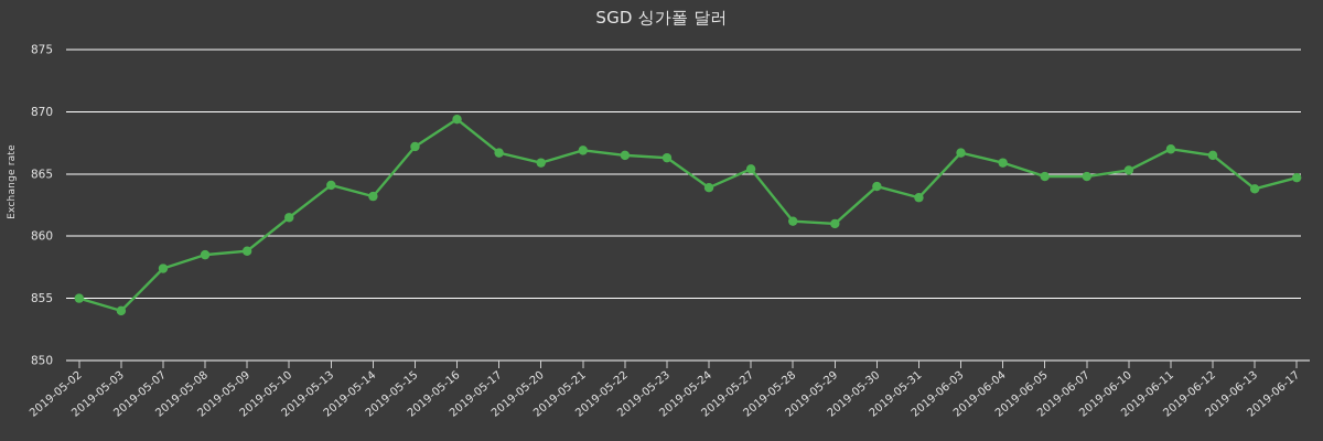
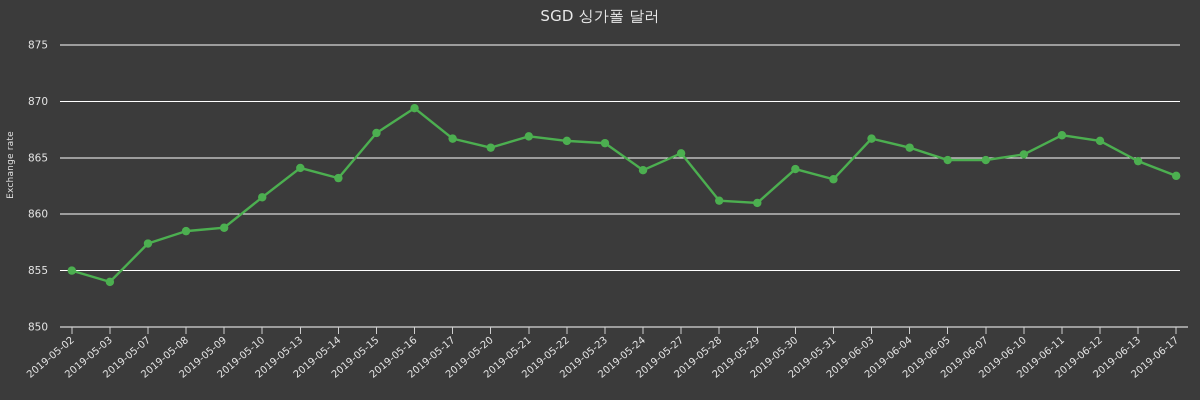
2019-06-13: 863.8 -> 864.7
2019-06-17: 864.7 -> 863.4
